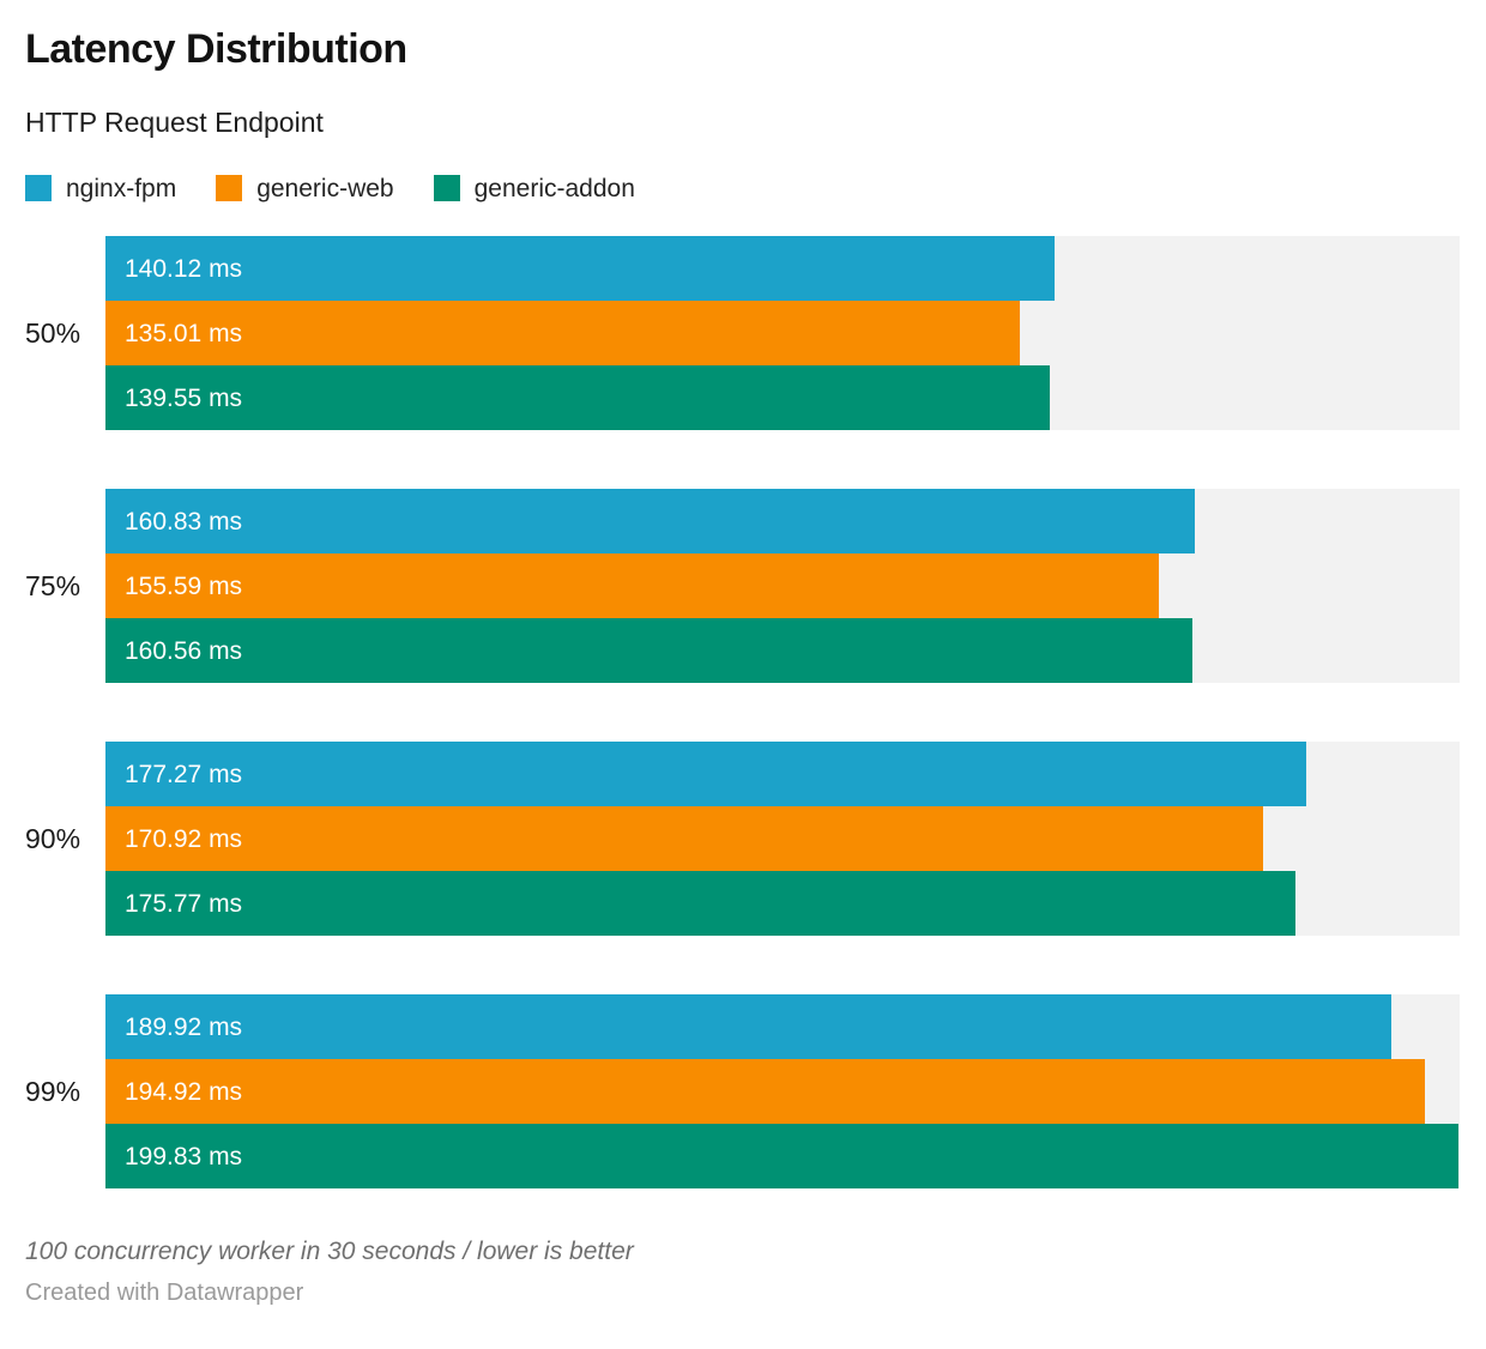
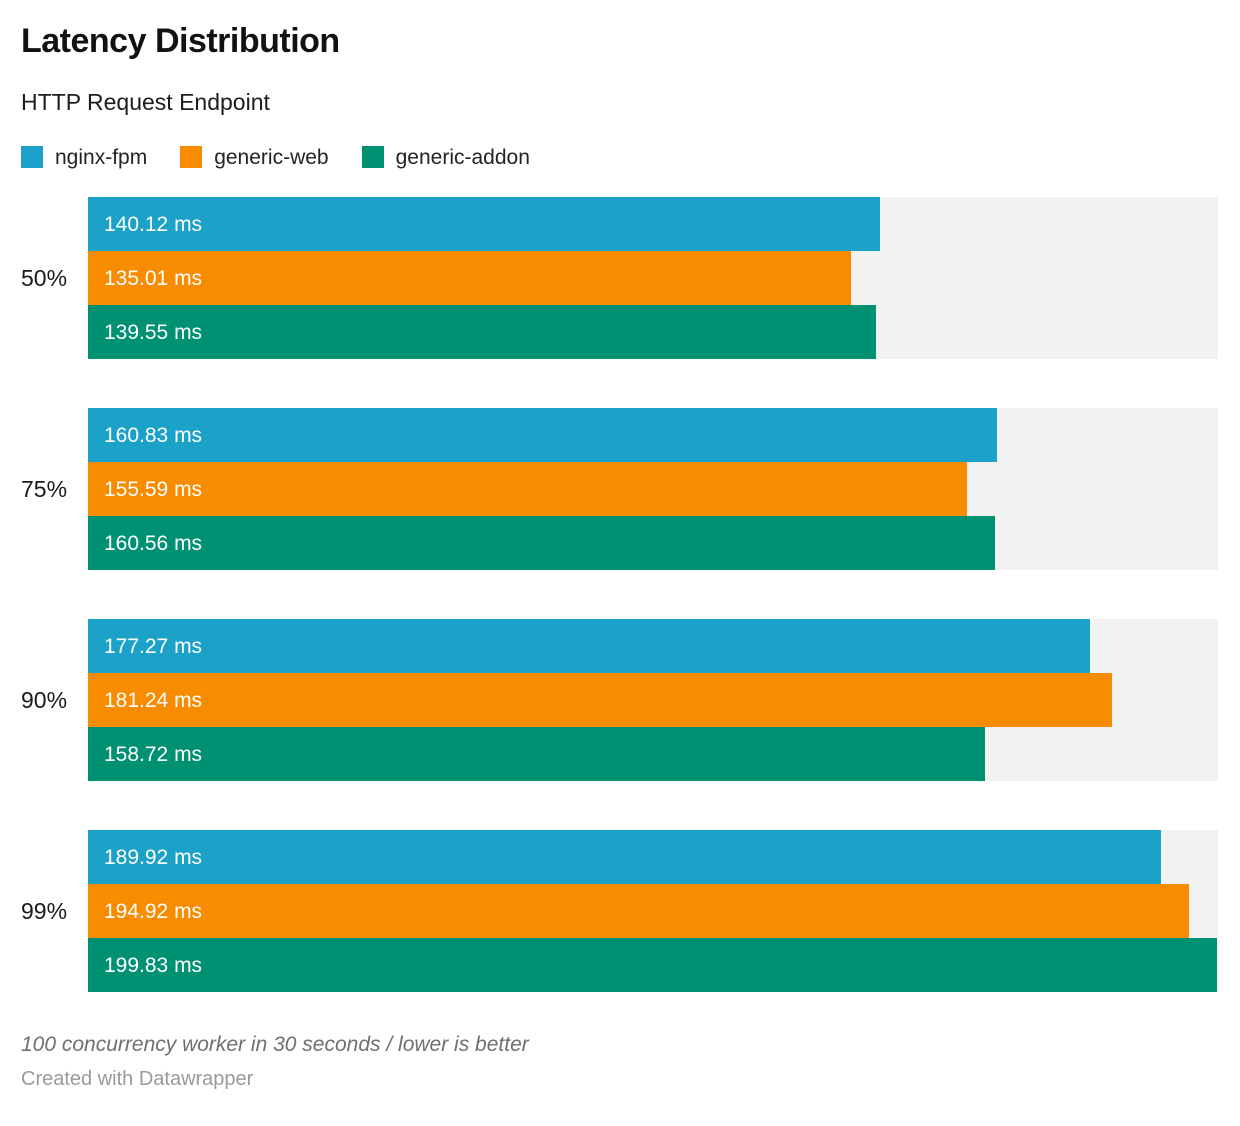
generic-web/90%: 170.92 -> 181.24
generic-addon/90%: 175.77 -> 158.72
